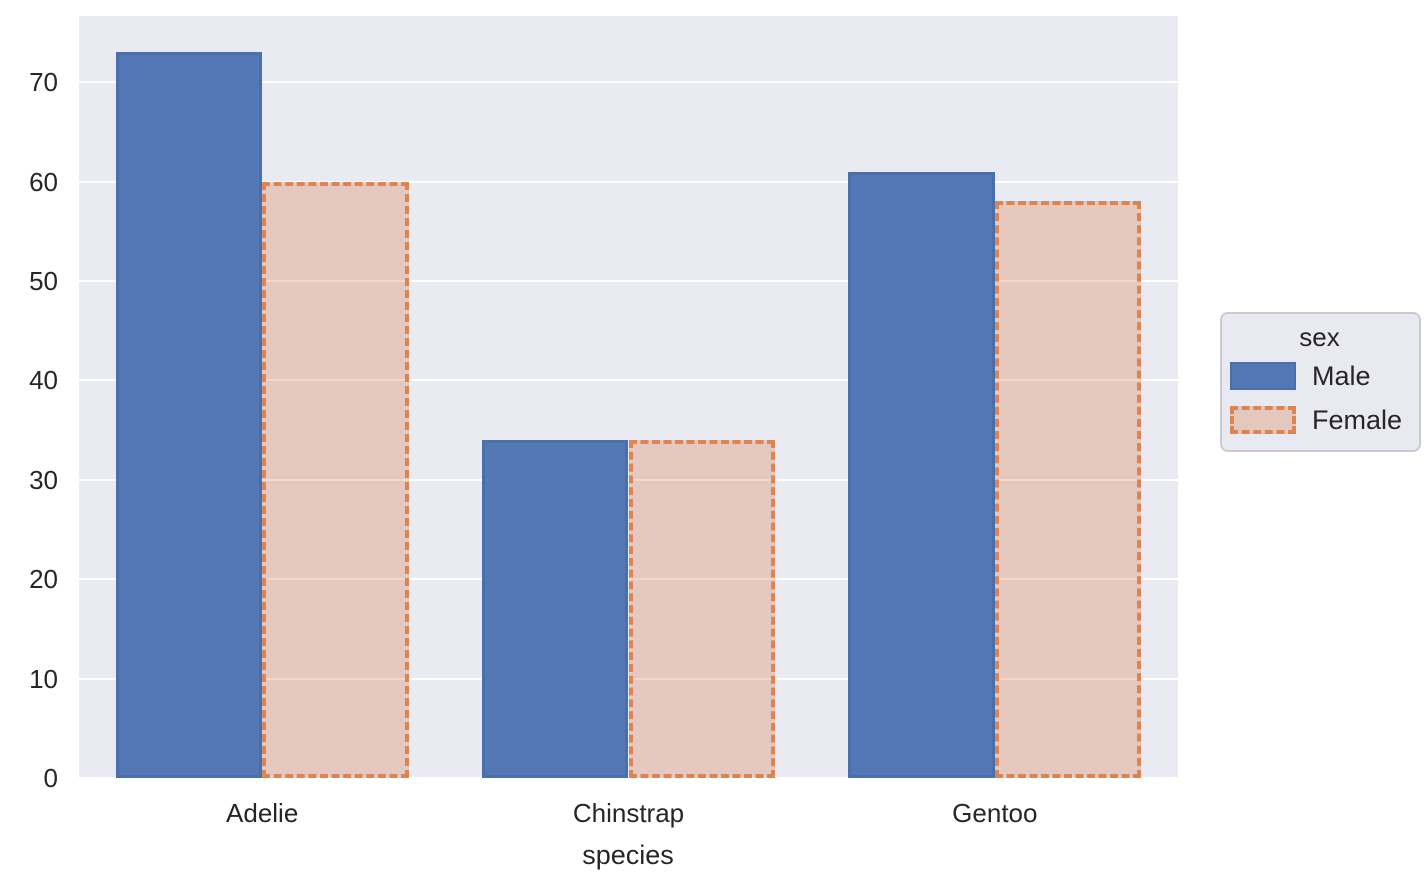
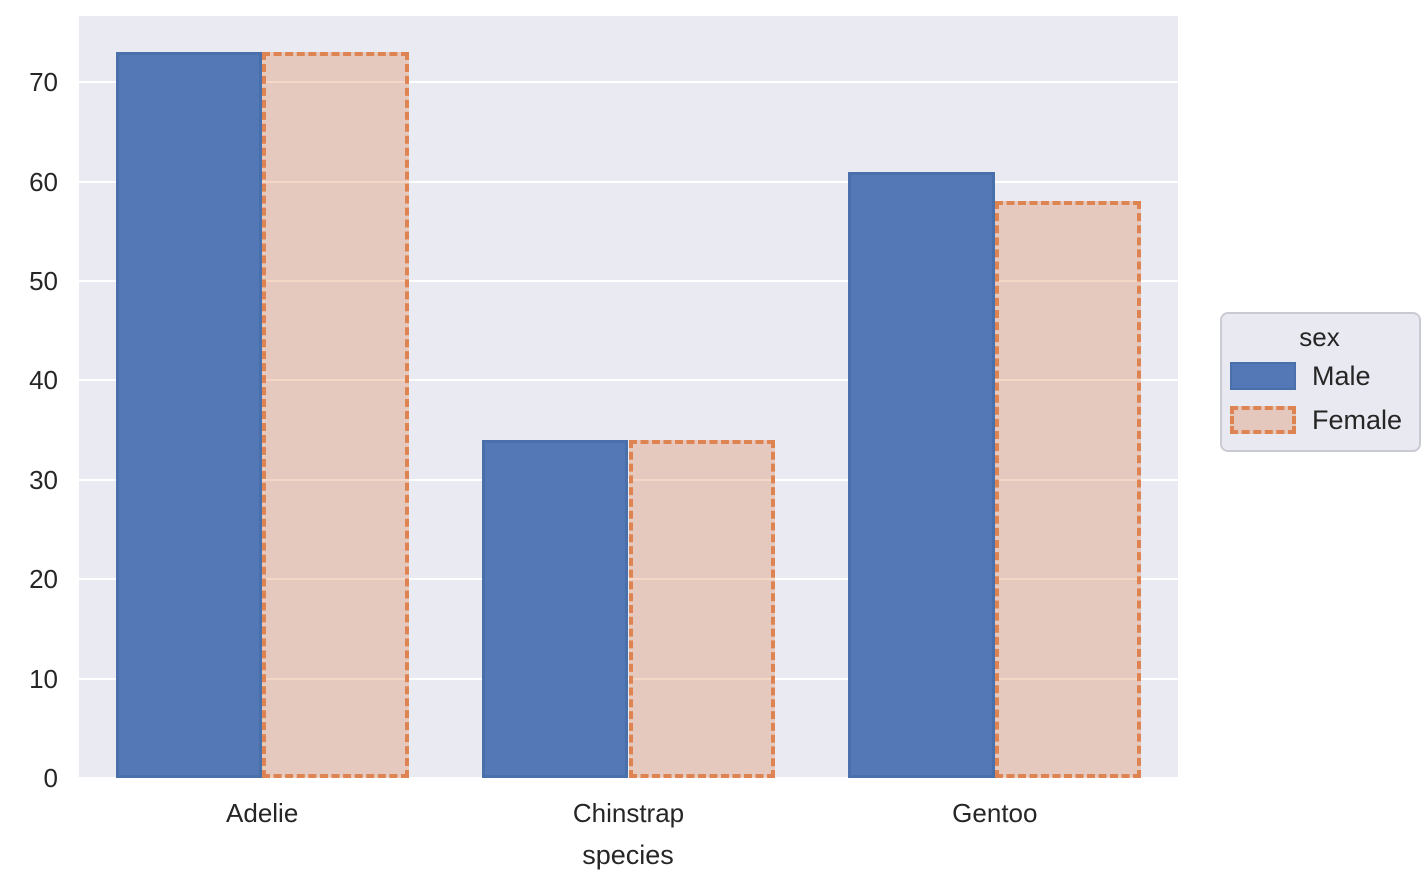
Female/Adelie: 60 -> 73
